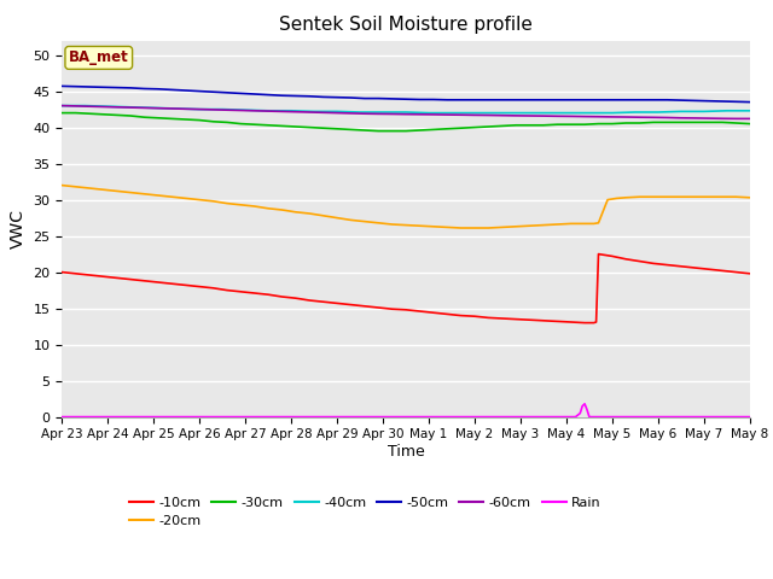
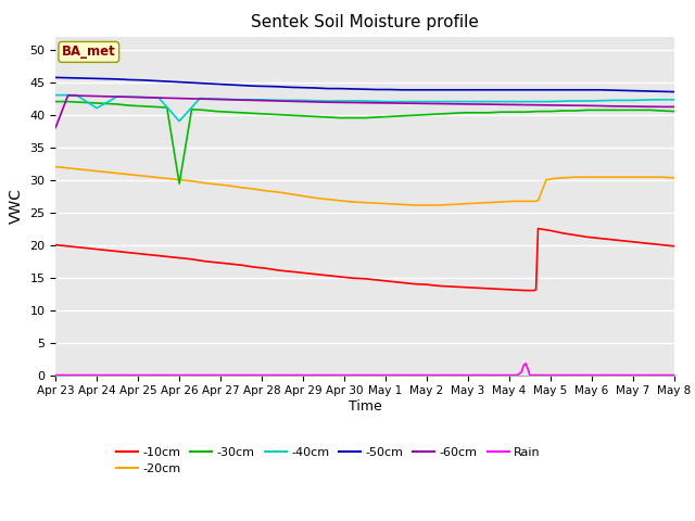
-60cm/Apr 23: 43.0 -> 38.0
-40cm/Apr 24: 42.9 -> 41.0
-30cm/Apr 26: 41.0 -> 29.4
-40cm/Apr 26: 42.5 -> 39.0
